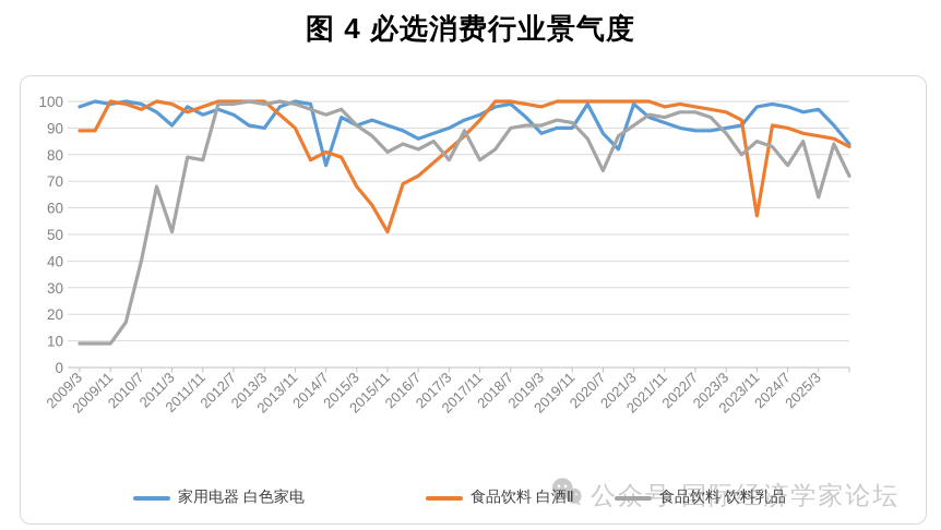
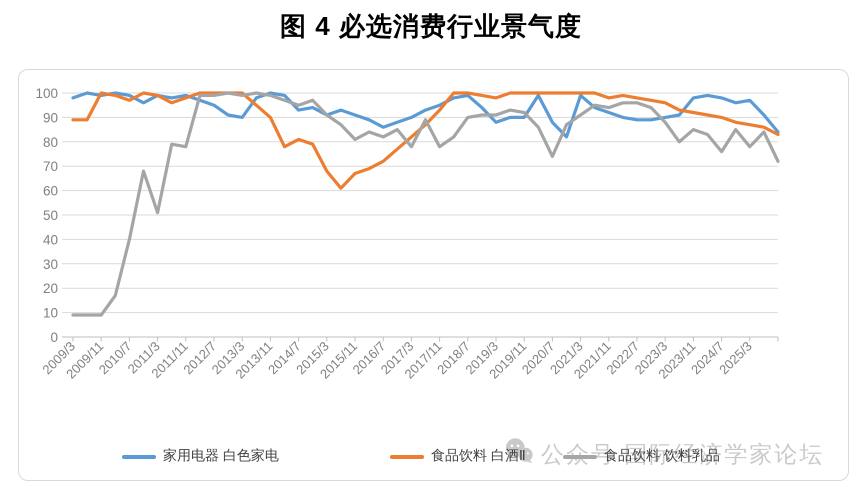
家用电器 白色家电/2011/3: 91 -> 99
家用电器 白色家电/2011/11: 95 -> 99
家用电器 白色家电/2014/7: 76 -> 93
食品饮料 白酒Ⅱ/2015/11: 51 -> 67
食品饮料 白酒Ⅱ/2023/11: 57 -> 92
食品饮料 饮料乳品/2025/3: 64 -> 78
